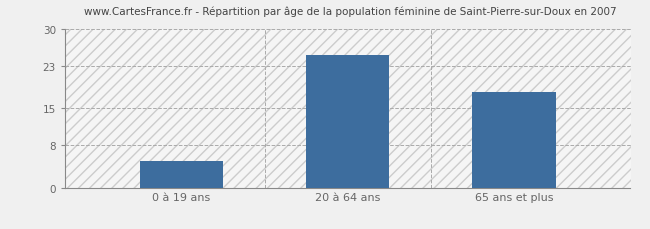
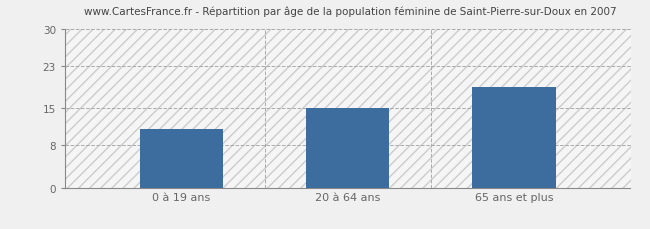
0 à 19 ans: 5 -> 11
20 à 64 ans: 25 -> 15
65 ans et plus: 18 -> 19
